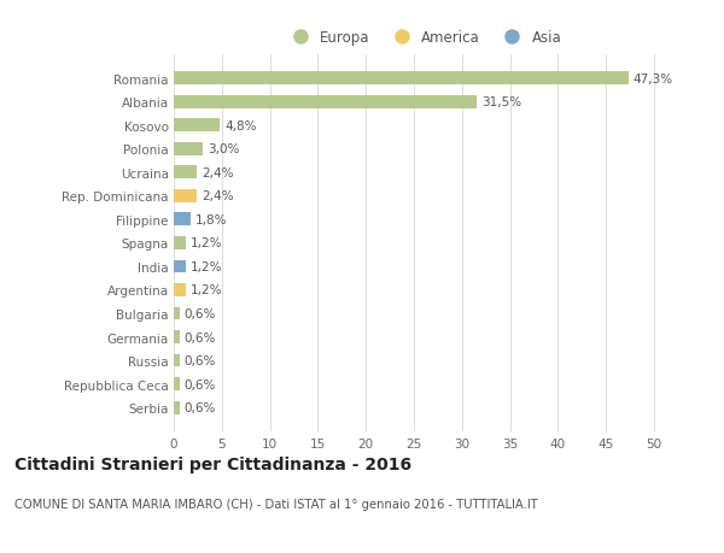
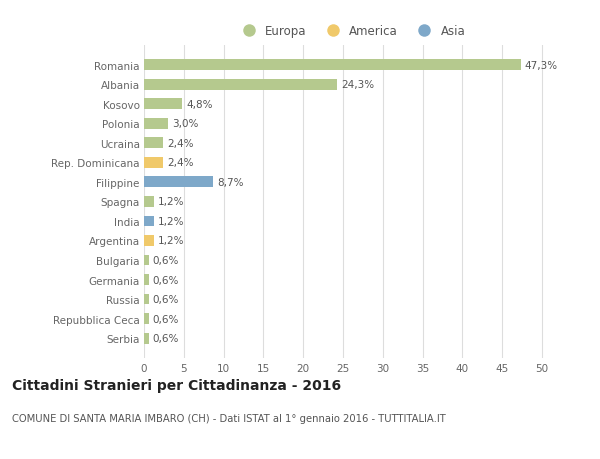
Albania: 31,5% -> 24,3%
Filippine: 1,8% -> 8,7%
